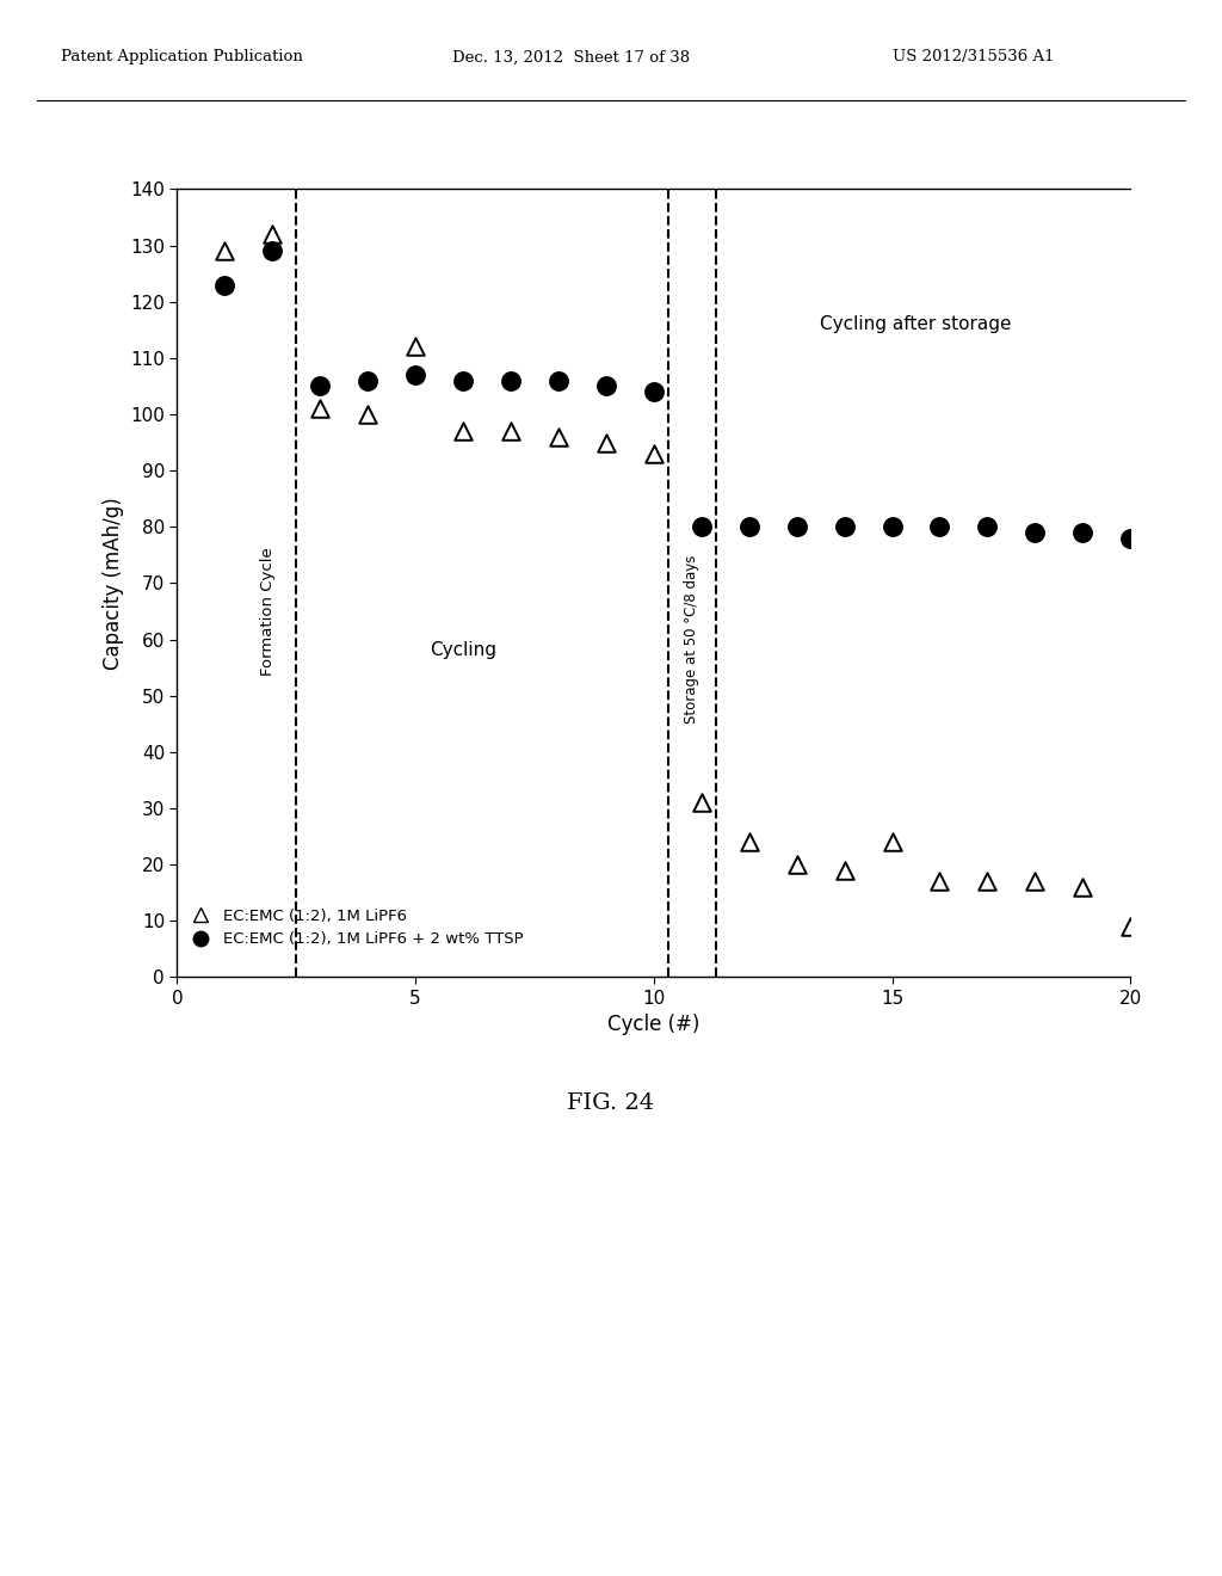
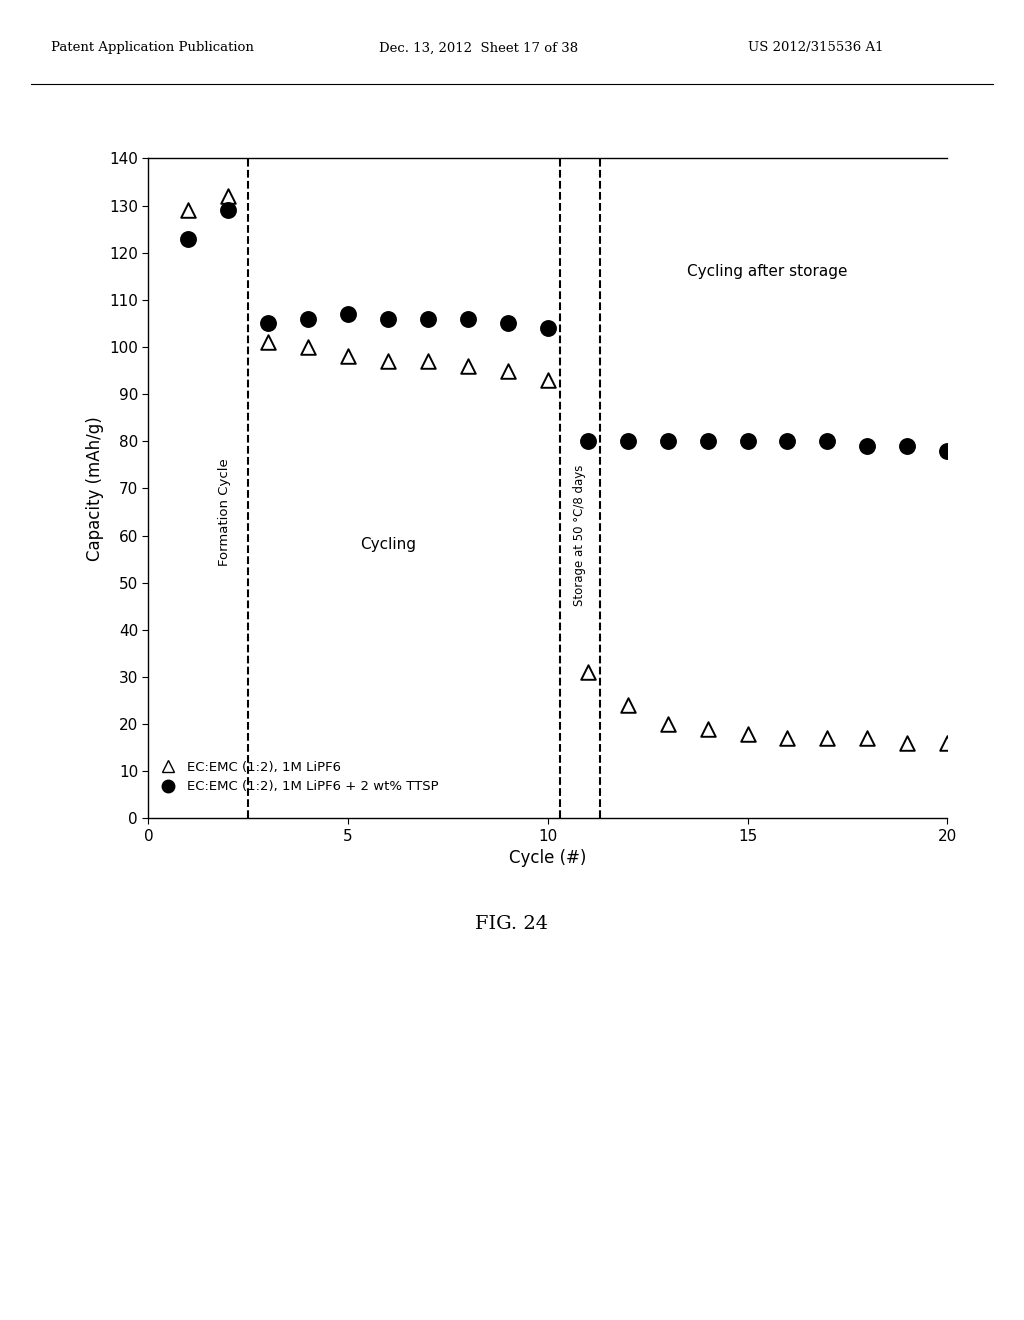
EC:EMC (1:2), 1M LiPF6/5: 112 -> 98
EC:EMC (1:2), 1M LiPF6/15: 24 -> 18
EC:EMC (1:2), 1M LiPF6/20: 9 -> 16
